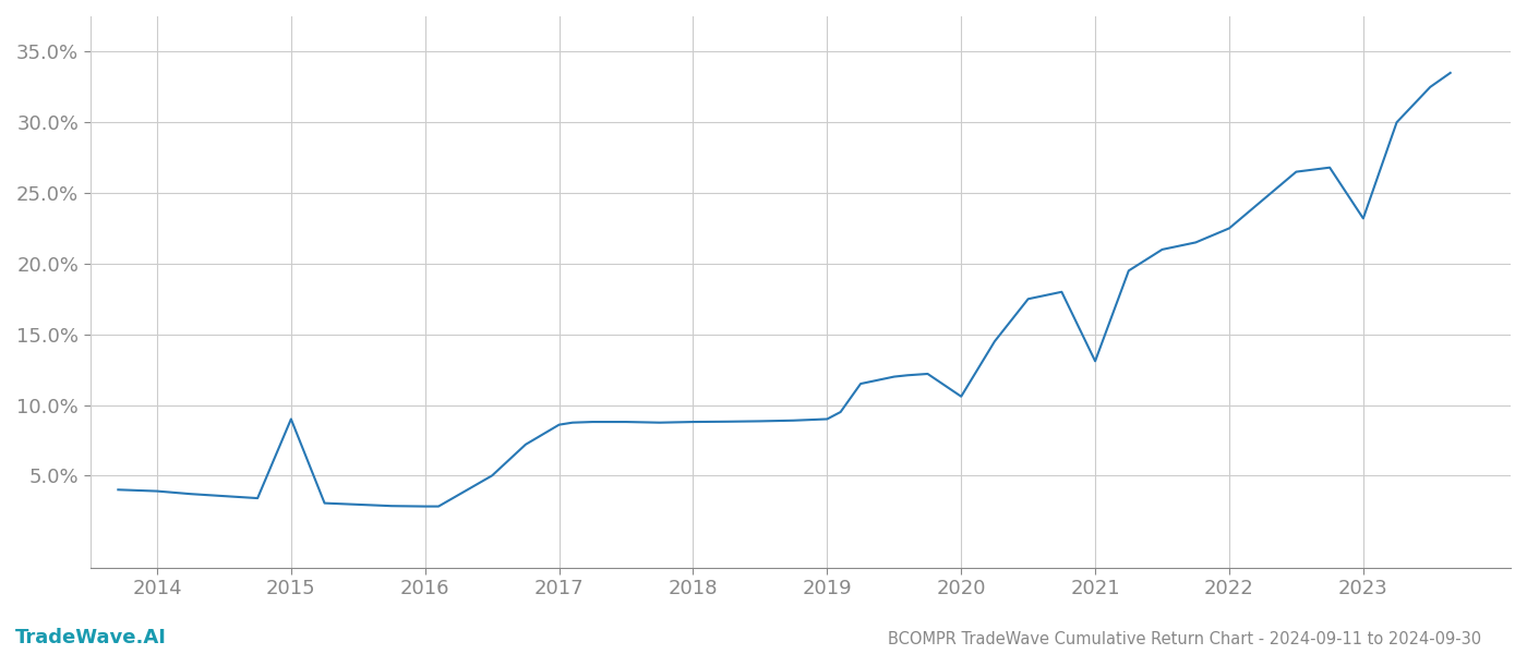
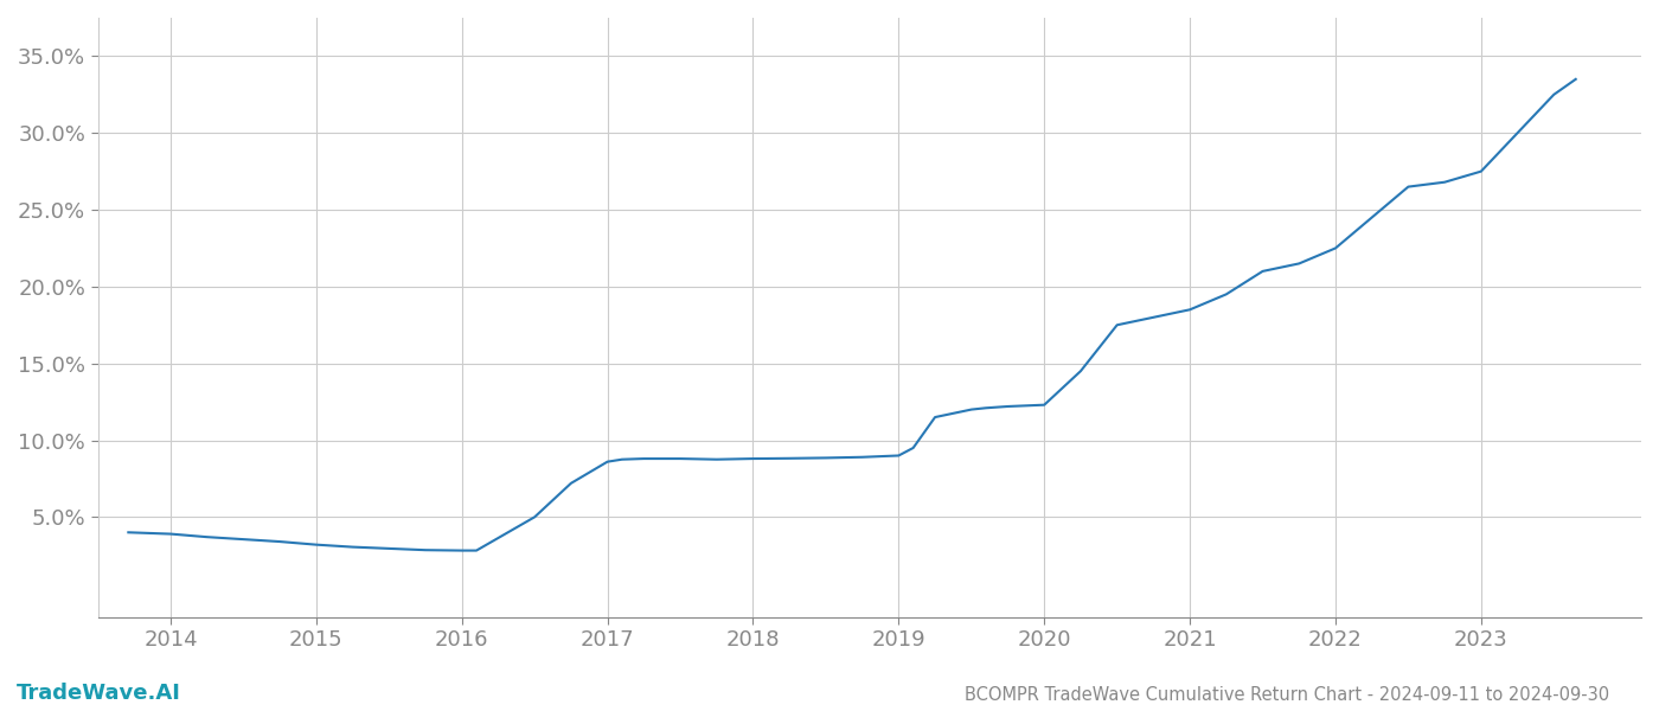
2015: 9.0% -> 3.2%
2020: 10.6% -> 12.3%
2021: 13.1% -> 18.5%
2023: 23.2% -> 27.5%
